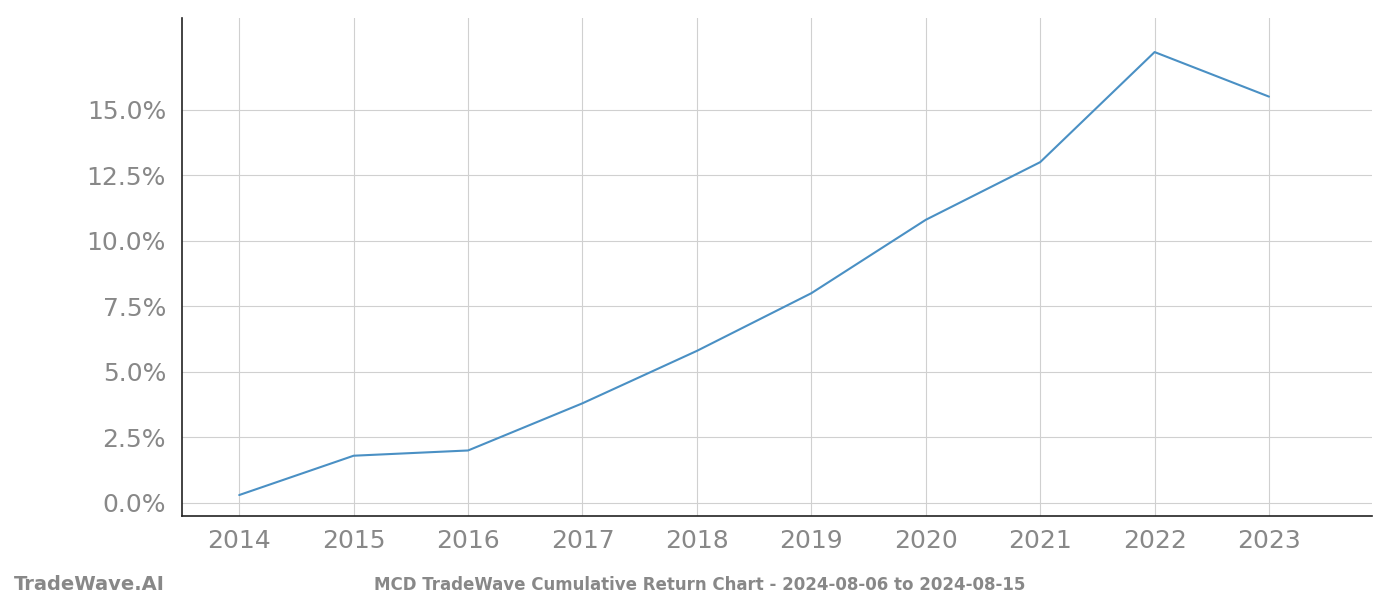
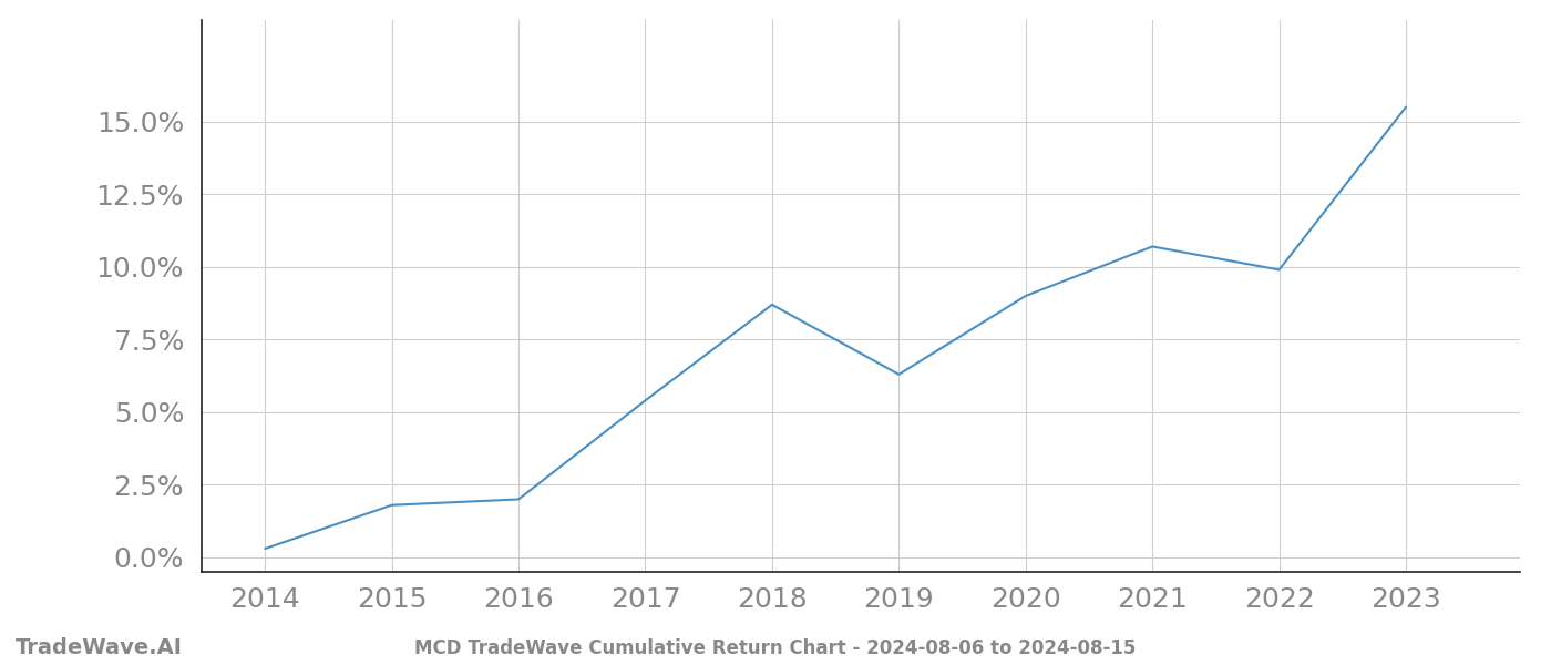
2017: 3.8% -> 5.4%
2018: 5.8% -> 8.7%
2019: 8.0% -> 6.3%
2020: 10.8% -> 9.0%
2021: 13.0% -> 10.7%
2022: 17.2% -> 9.9%
